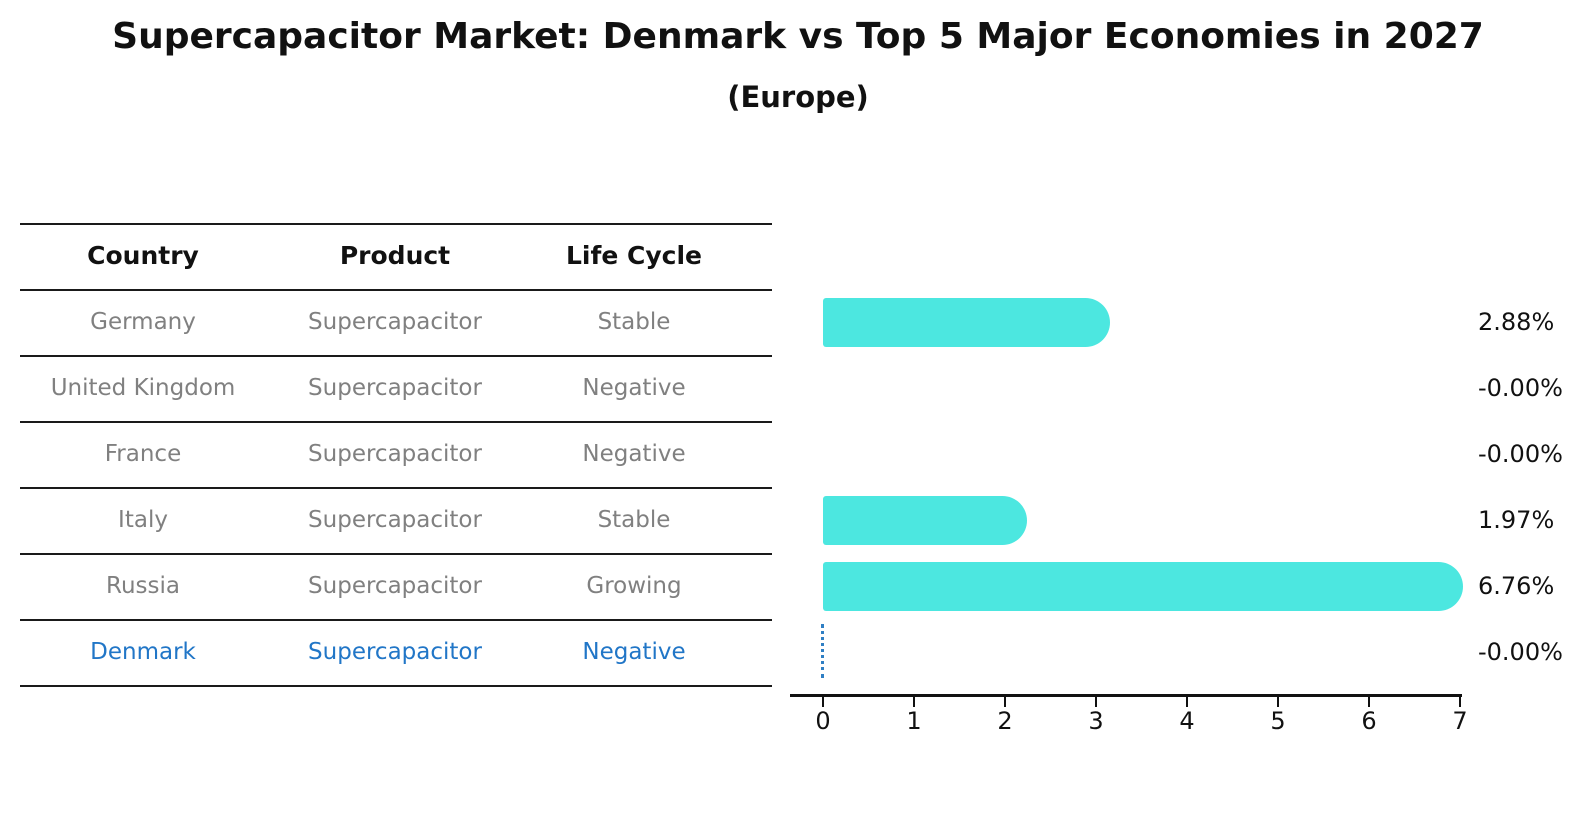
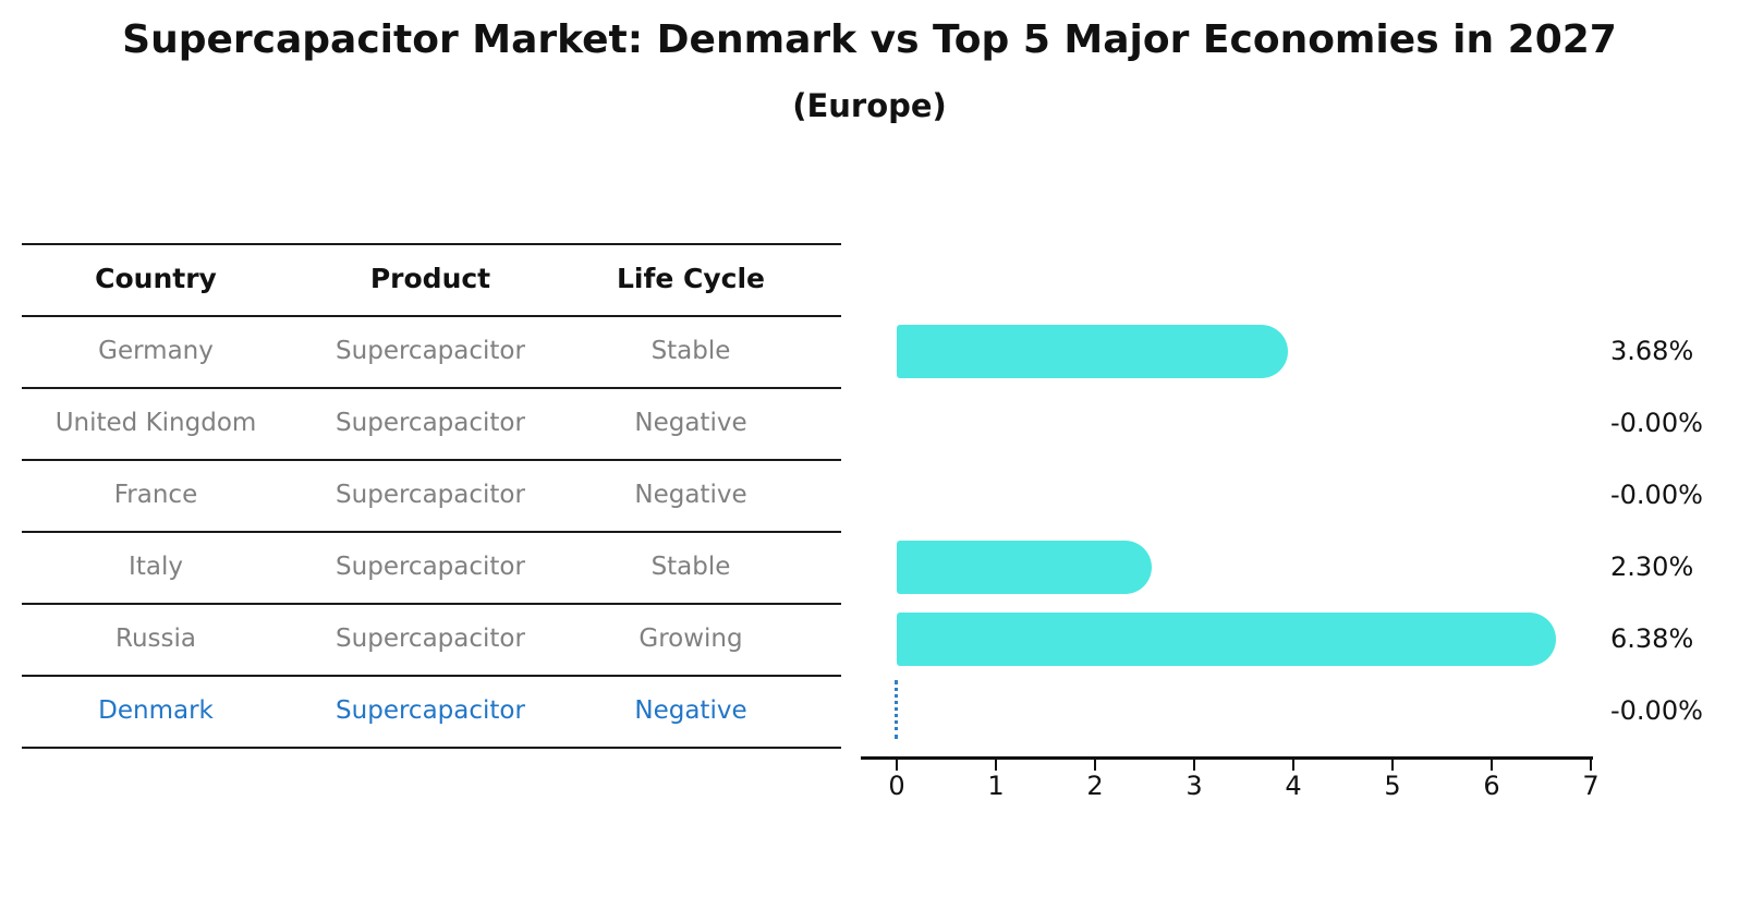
Germany: 2.88% -> 3.68%
Italy: 1.97% -> 2.30%
Russia: 6.76% -> 6.38%
